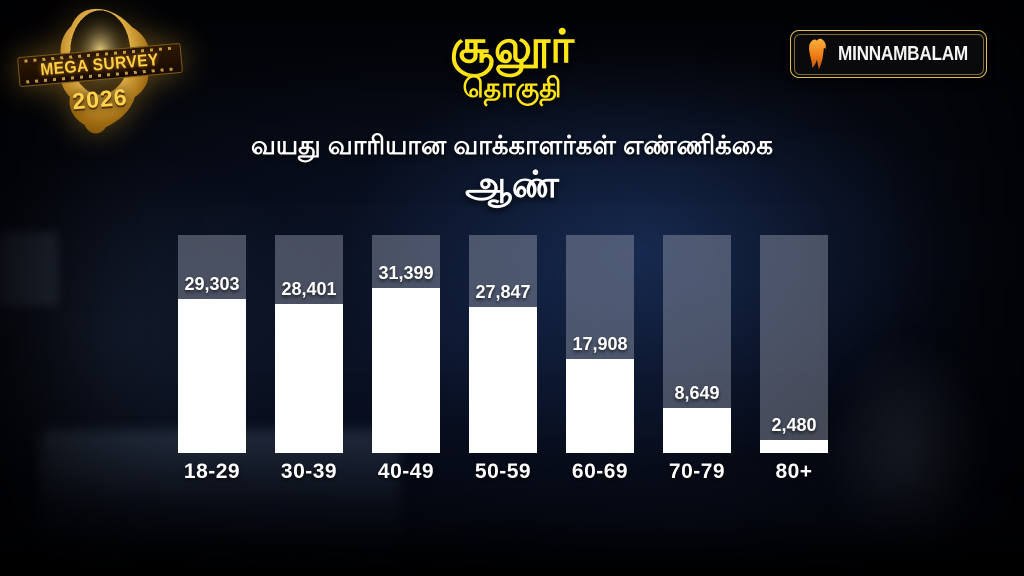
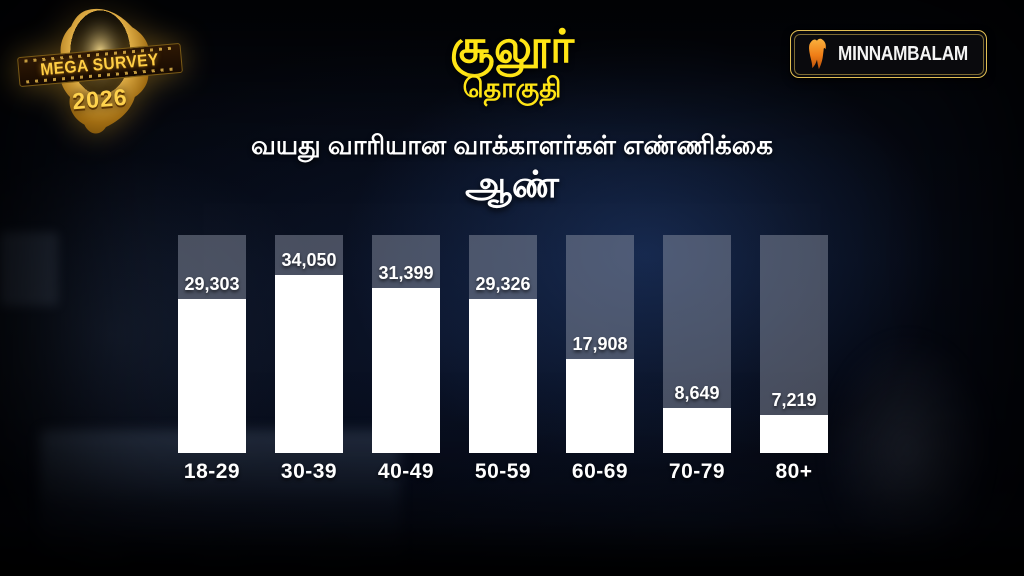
30-39: 28,401 -> 34,050
50-59: 27,847 -> 29,326
80+: 2,480 -> 7,219
